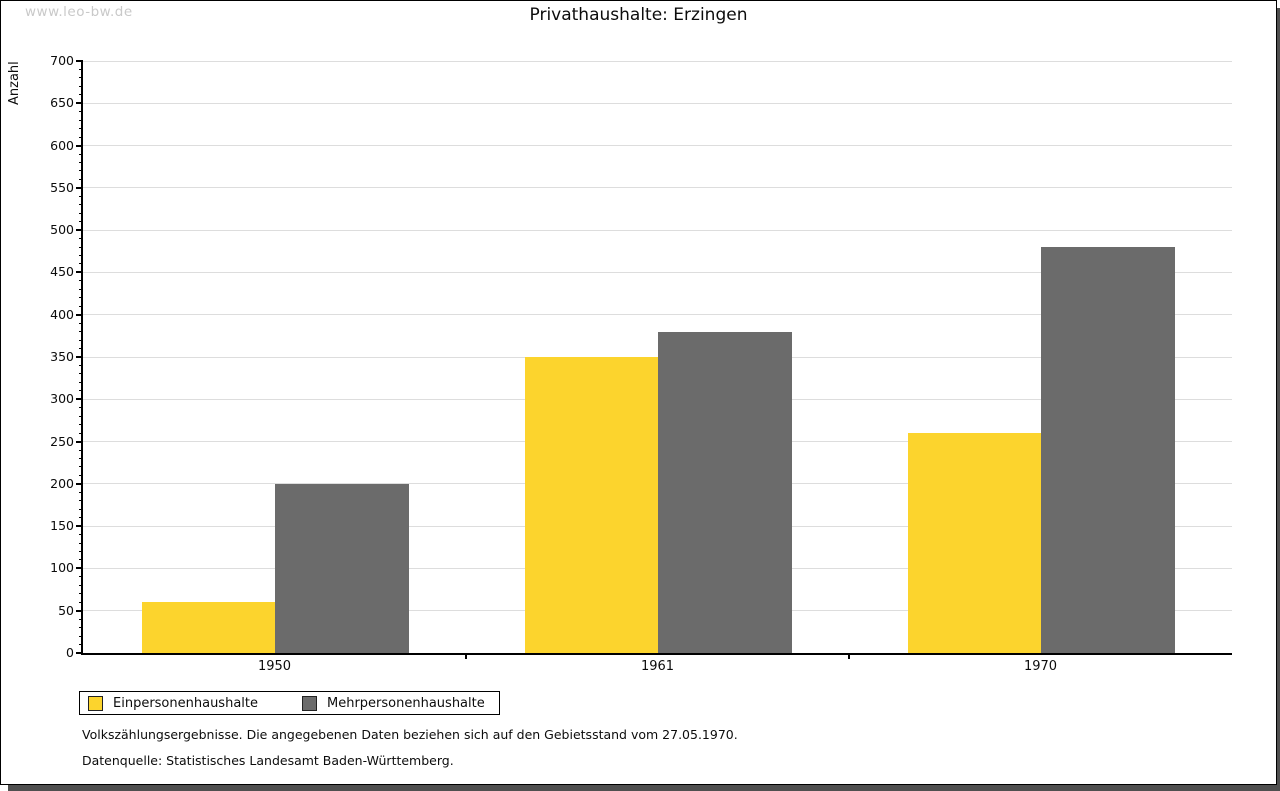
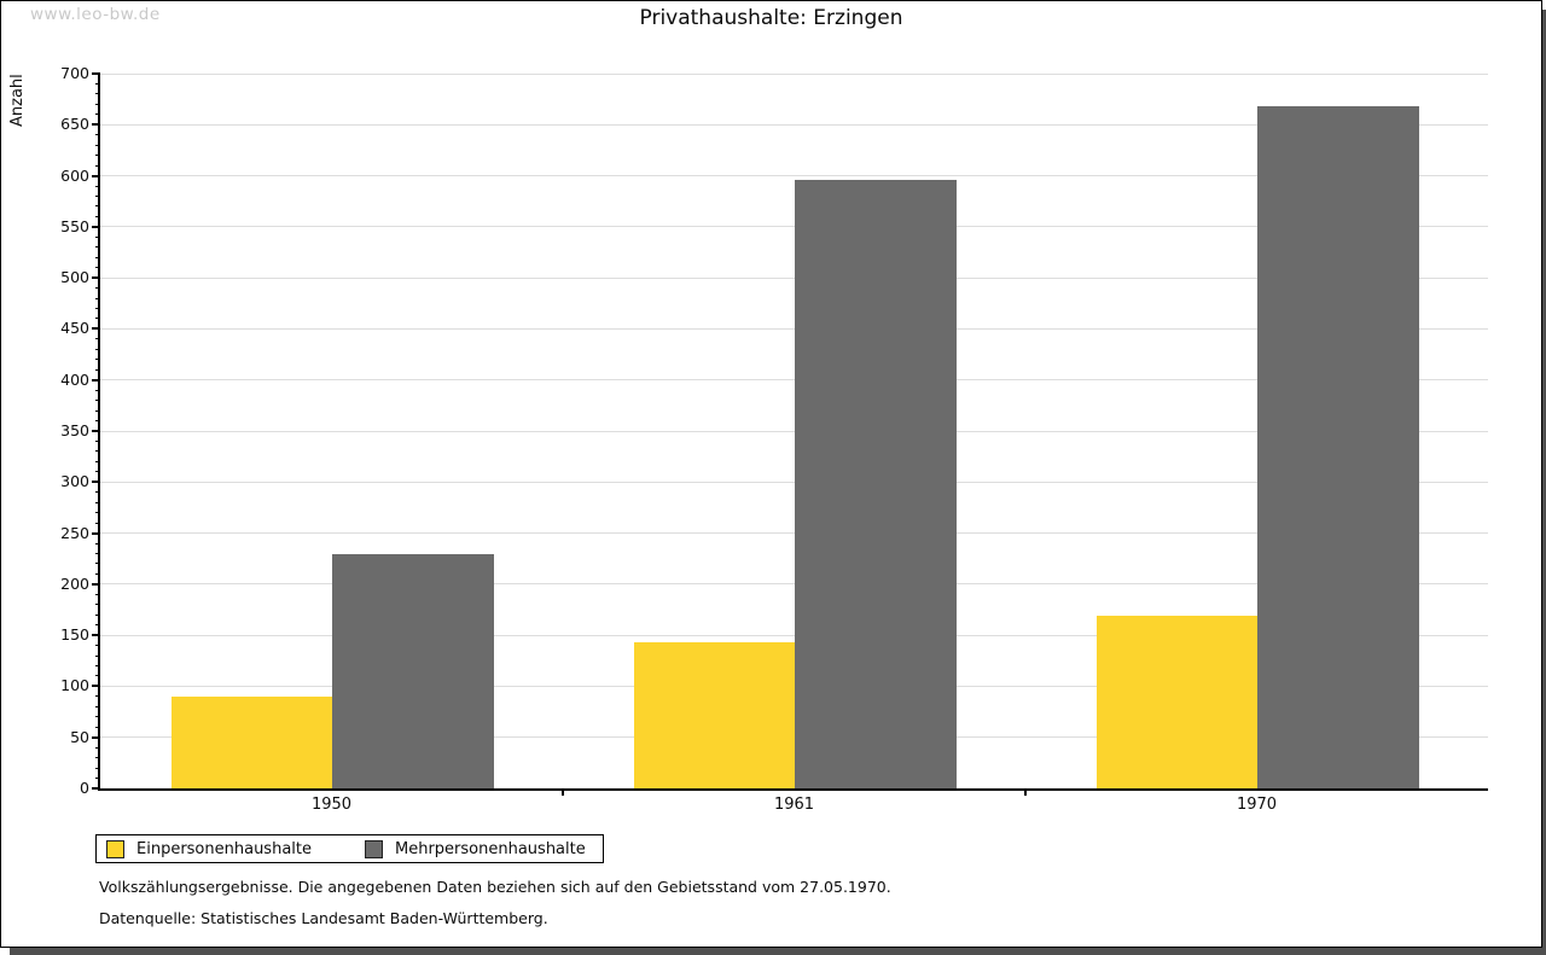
Einpersonenhaushalte/1950: 60 -> 90
Mehrpersonenhaushalte/1950: 200 -> 230
Einpersonenhaushalte/1961: 350 -> 140
Mehrpersonenhaushalte/1961: 380 -> 600
Einpersonenhaushalte/1970: 260 -> 170
Mehrpersonenhaushalte/1970: 480 -> 670
